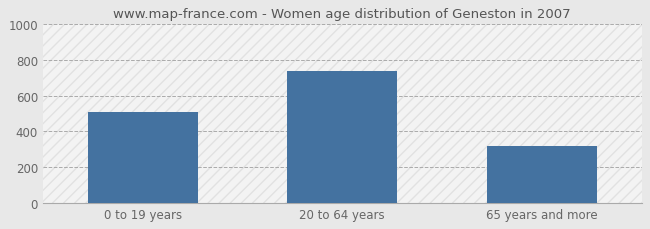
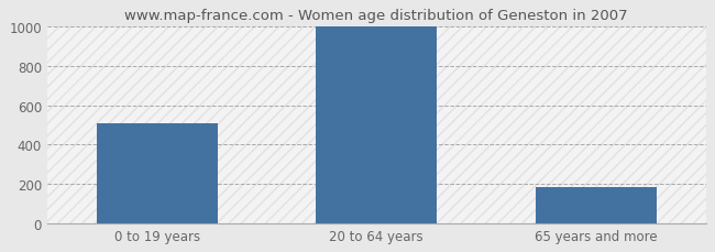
20 to 64 years: 740 -> 1000
65 years and more: 320 -> 180
